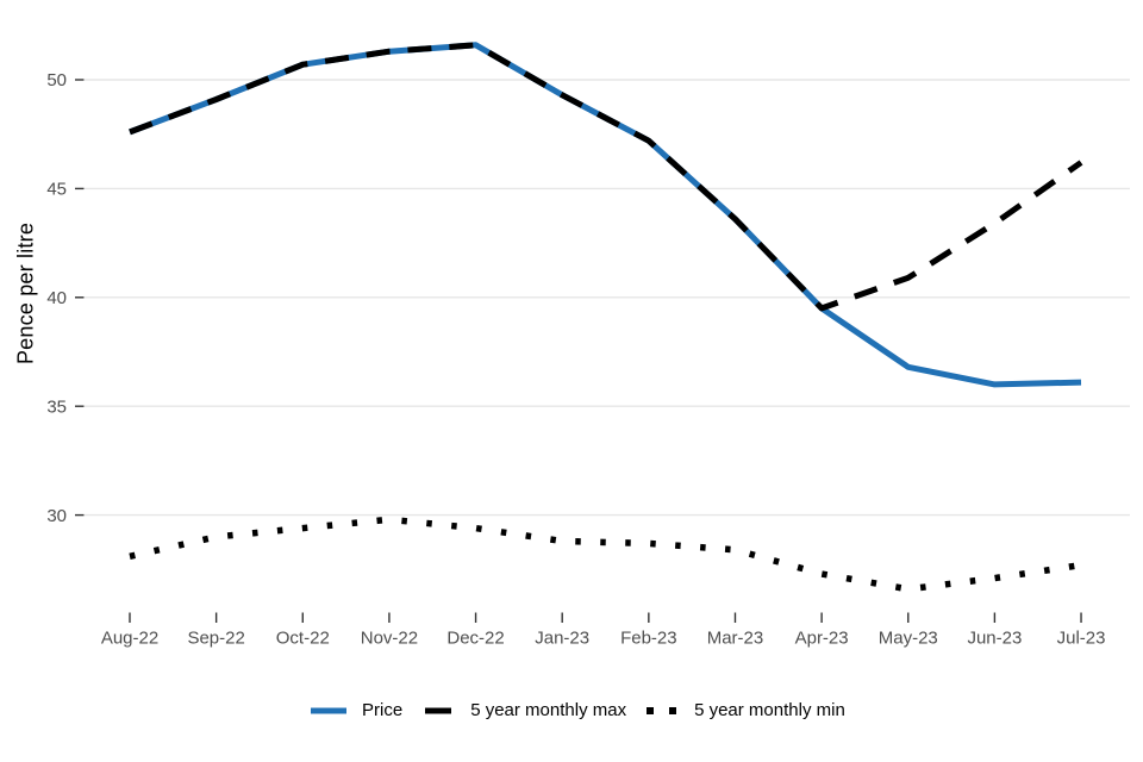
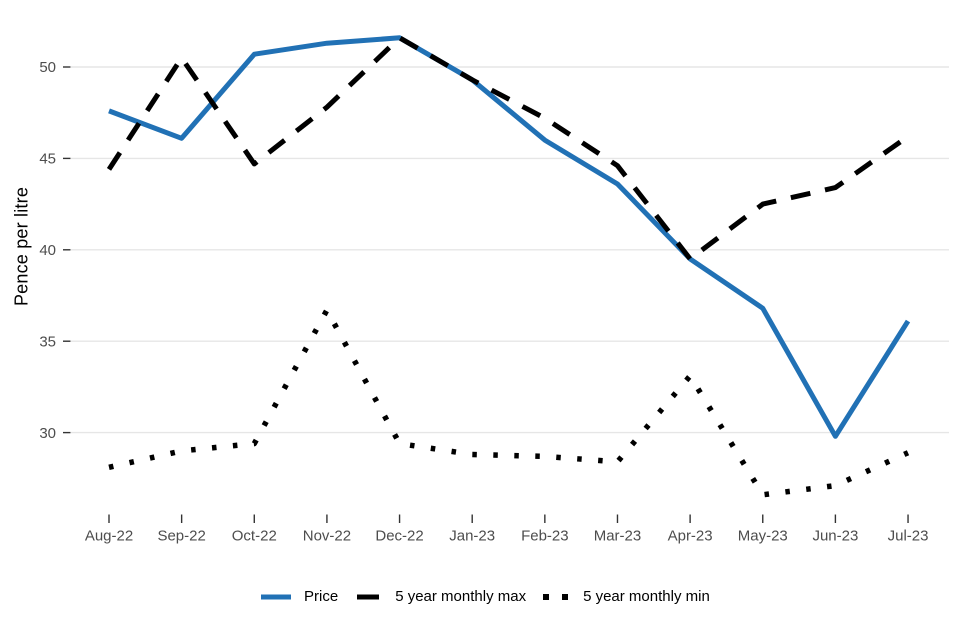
5 year monthly max/Aug-22: 47.6 -> 44.4
Price/Sep-22: 49.1 -> 46.1
5 year monthly max/Sep-22: 49.1 -> 50.5
5 year monthly max/Oct-22: 50.7 -> 44.7
5 year monthly max/Nov-22: 51.3 -> 47.8
5 year monthly min/Nov-22: 29.8 -> 36.7
Price/Feb-23: 47.2 -> 46.0
5 year monthly max/Mar-23: 43.6 -> 44.6
5 year monthly min/Apr-23: 27.3 -> 33.1
5 year monthly max/May-23: 40.9 -> 42.5
Price/Jun-23: 36.0 -> 29.8
5 year monthly min/Jul-23: 27.7 -> 28.9
